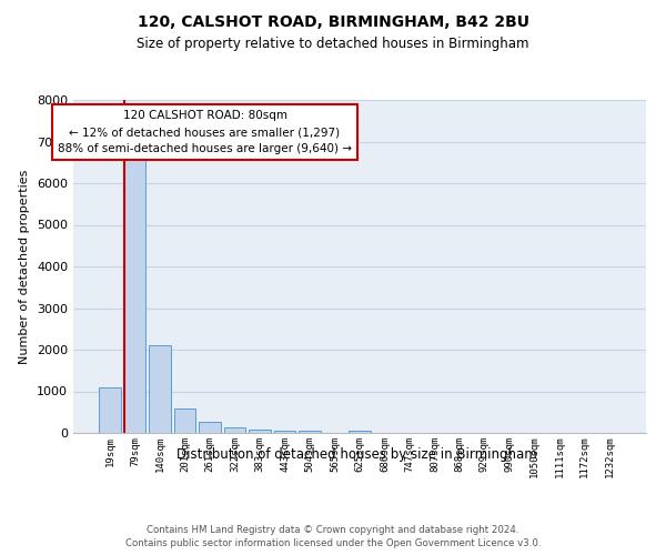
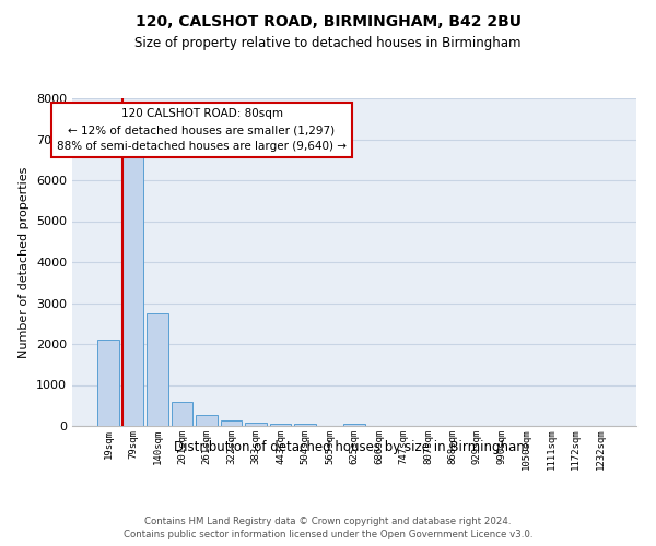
19sqm: 1100 -> 2100
140sqm: 2100 -> 2750
